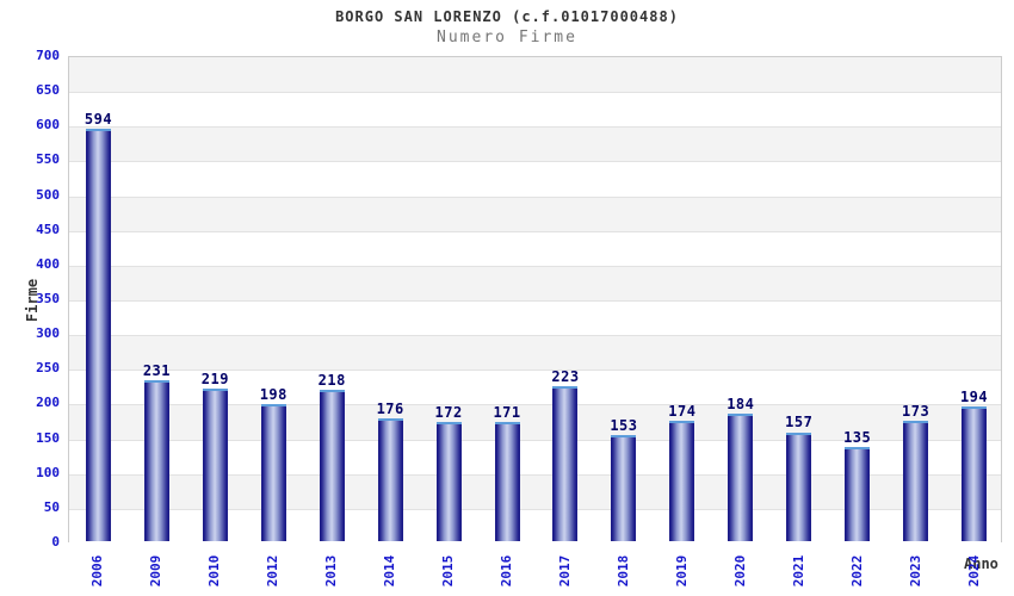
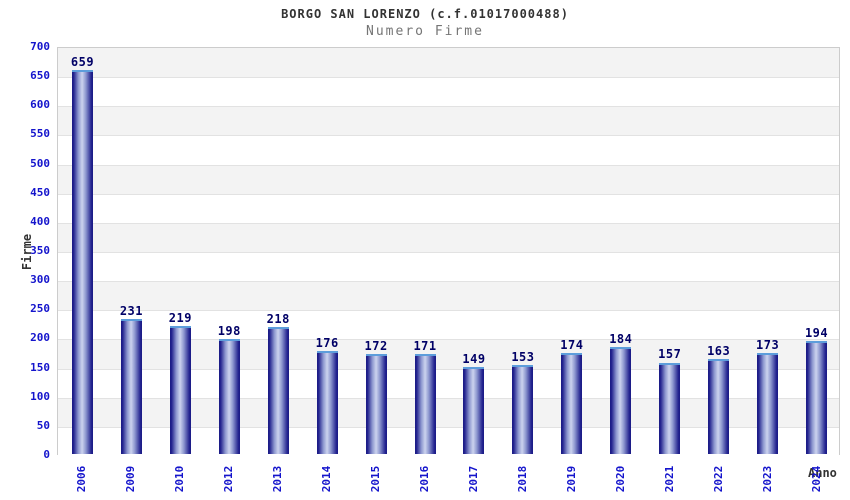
2006: 594 -> 659
2017: 223 -> 149
2022: 135 -> 163
